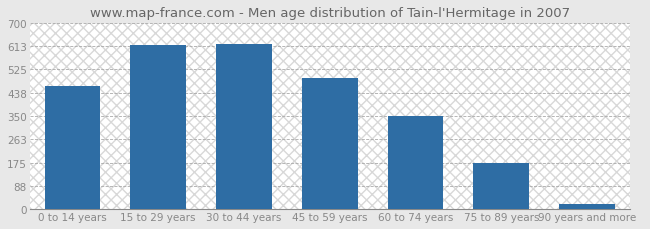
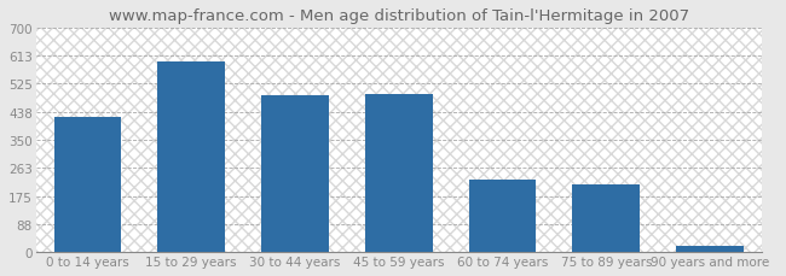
0 to 14 years: 463 -> 420
15 to 29 years: 618 -> 595
30 to 44 years: 622 -> 490
60 to 74 years: 350 -> 225
75 to 89 years: 175 -> 210
